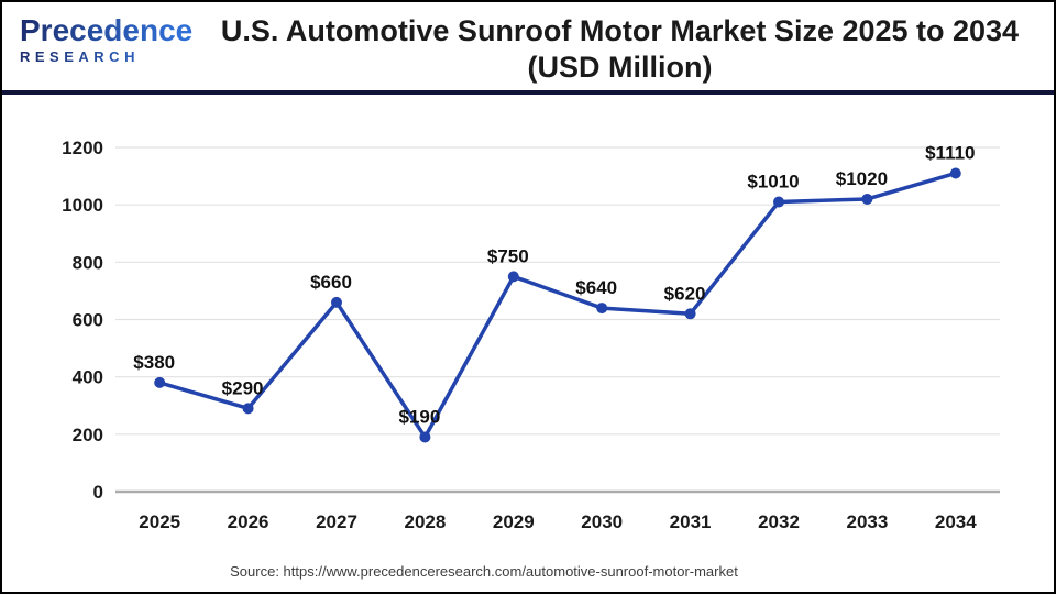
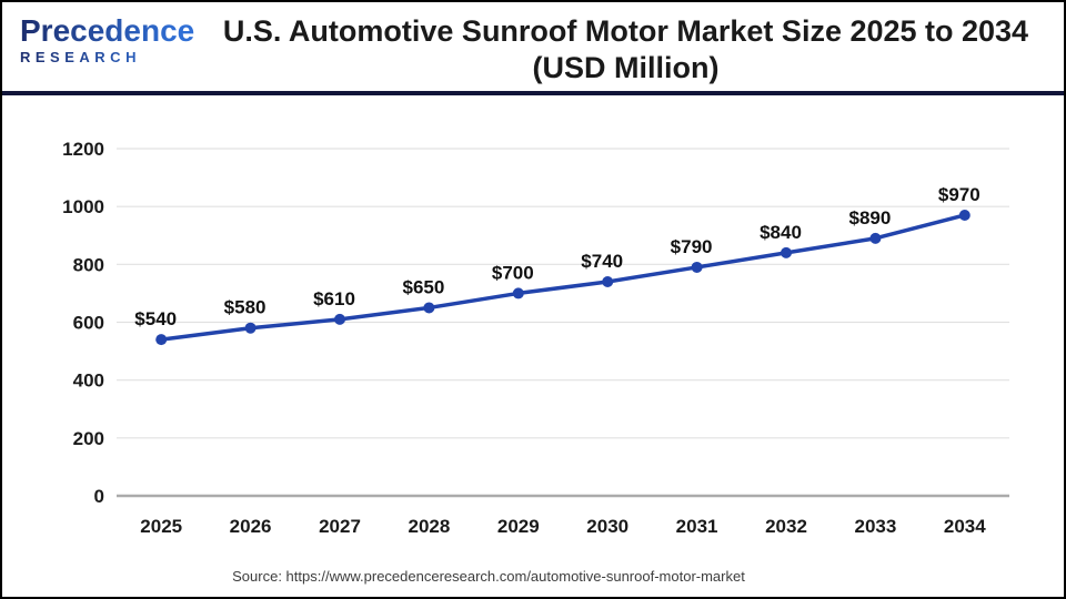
2025: $380 -> $540
2026: $290 -> $580
2027: $660 -> $610
2028: $190 -> $650
2029: $750 -> $700
2030: $640 -> $740
2031: $620 -> $790
2032: $1010 -> $840
2033: $1020 -> $890
2034: $1110 -> $970
